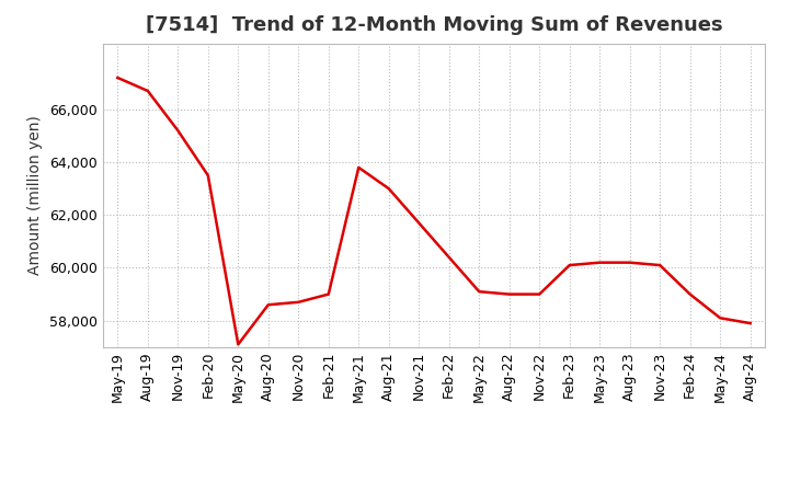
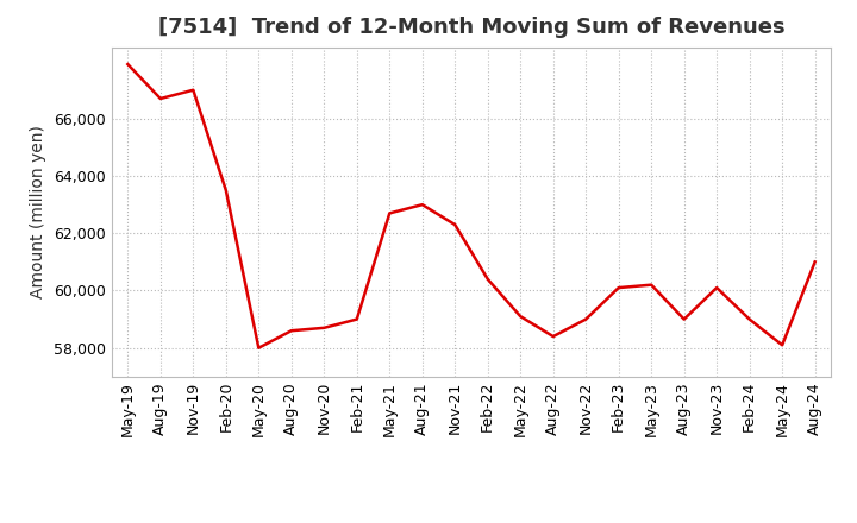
May-19: 67,200 -> 67,900
Nov-19: 65,200 -> 67,000
May-20: 57,100 -> 58,000
May-21: 63,800 -> 62,700
Nov-21: 61,700 -> 62,300
Aug-22: 59,000 -> 58,400
Aug-23: 60,200 -> 59,000
Aug-24: 57,900 -> 61,000
